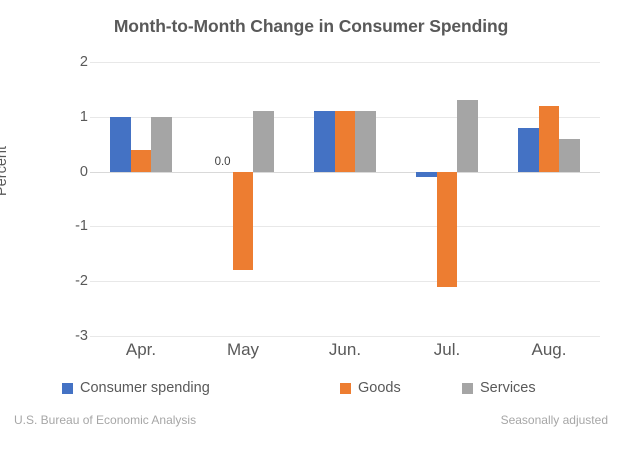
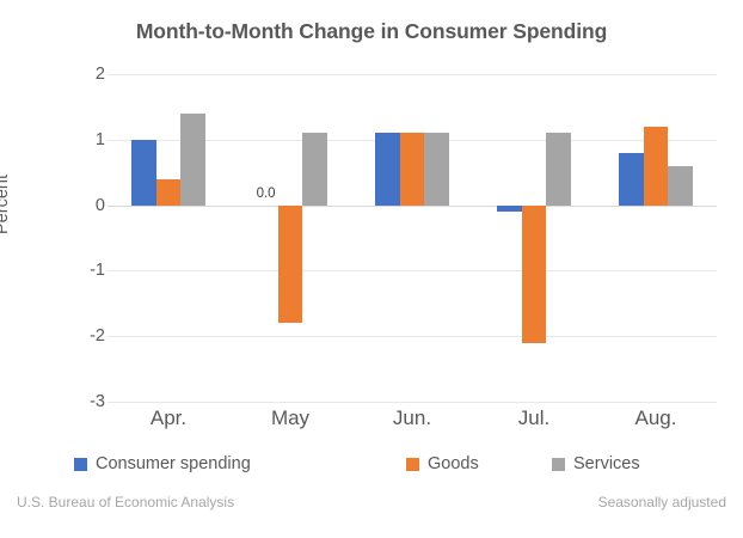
Services/Apr.: 1.0 -> 1.4
Services/Jul.: 1.3 -> 1.1
